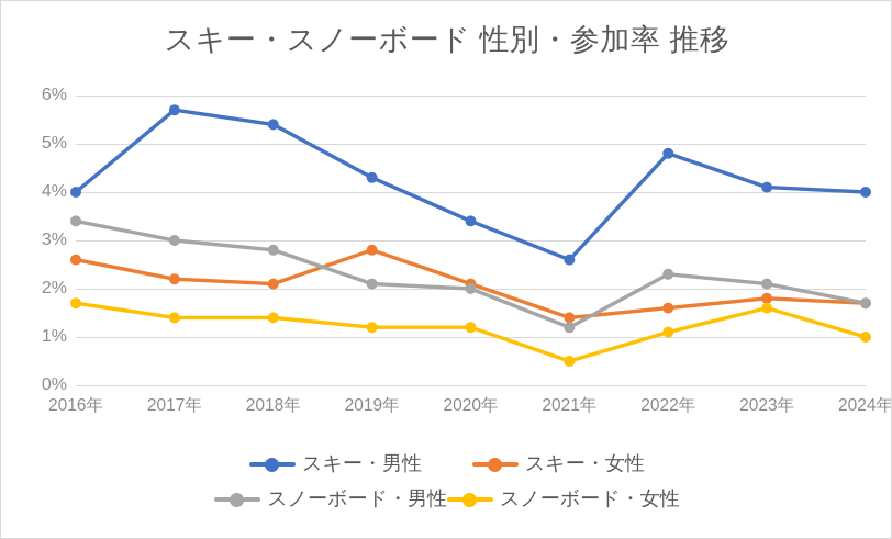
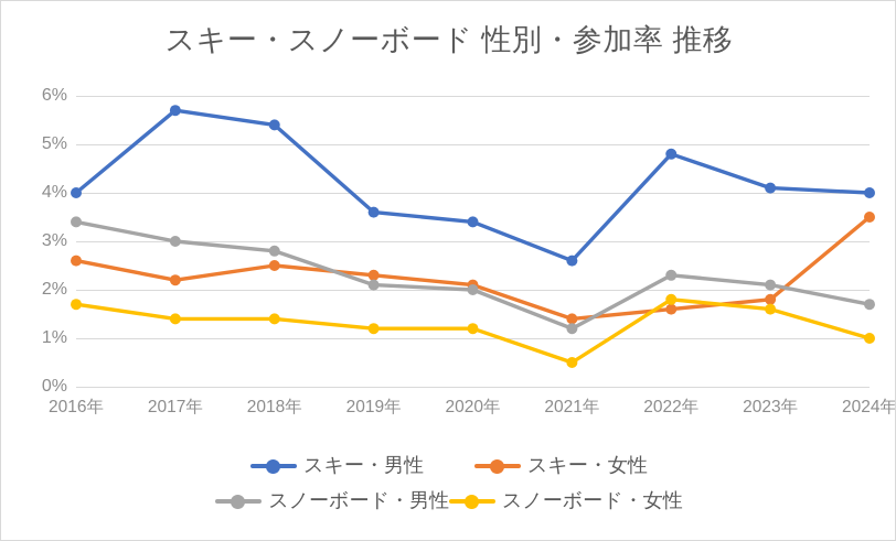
スキー・女性/2018年: 2.1% -> 2.5%
スキー・男性/2019年: 4.3% -> 3.6%
スキー・女性/2019年: 2.8% -> 2.3%
スノーボード・女性/2022年: 1.1% -> 1.8%
スキー・女性/2024年: 1.7% -> 3.5%
